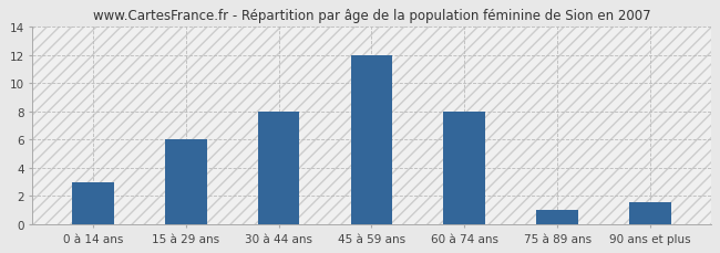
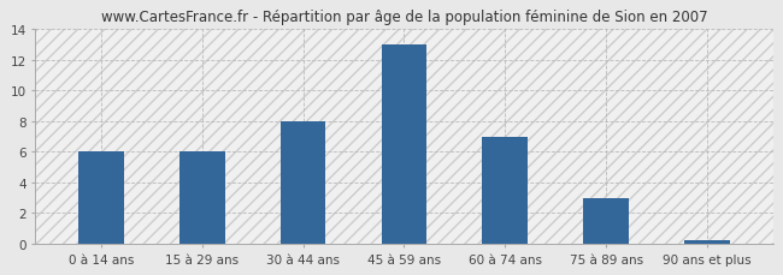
0 à 14 ans: 3.0 -> 6.0
45 à 59 ans: 12.0 -> 13.0
60 à 74 ans: 8.0 -> 7.0
75 à 89 ans: 1.0 -> 3.0
90 ans et plus: 1.6 -> 0.2
